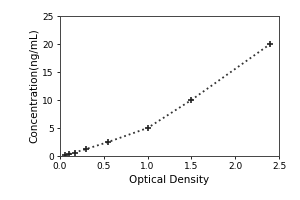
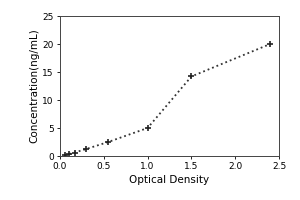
1.5: 10.0 -> 14.2
